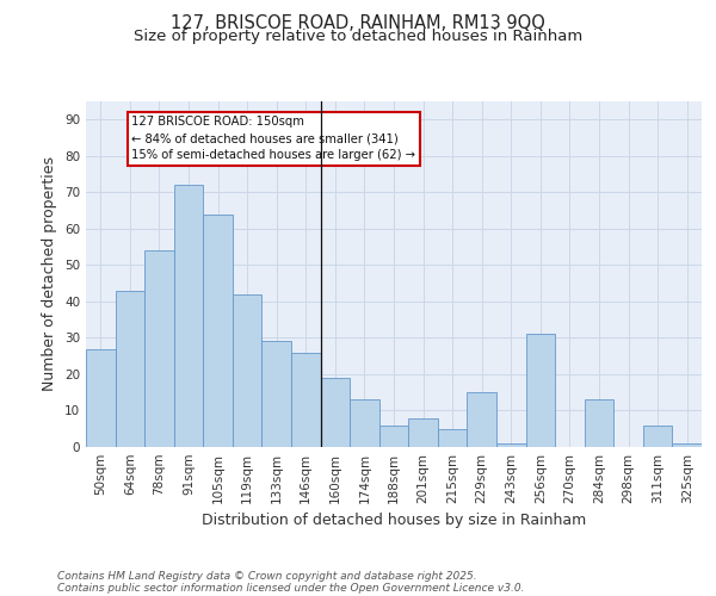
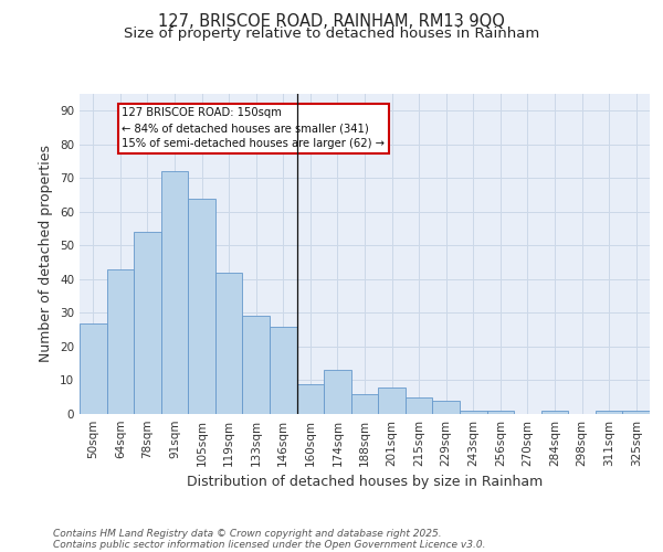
160sqm: 19 -> 9
229sqm: 15 -> 4
256sqm: 31 -> 1
284sqm: 13 -> 1
311sqm: 6 -> 1
